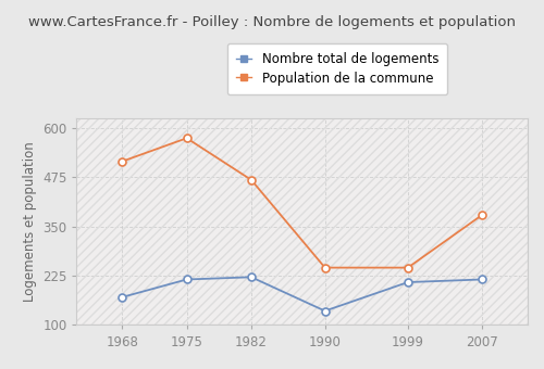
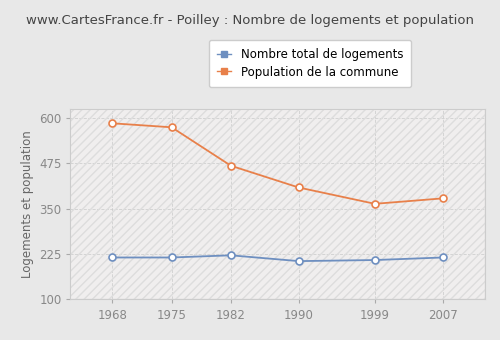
Nombre total de logements/1968: 170 -> 215
Population de la commune/1968: 515 -> 585
Nombre total de logements/1990: 135 -> 205
Population de la commune/1990: 245 -> 408
Population de la commune/1999: 245 -> 363
